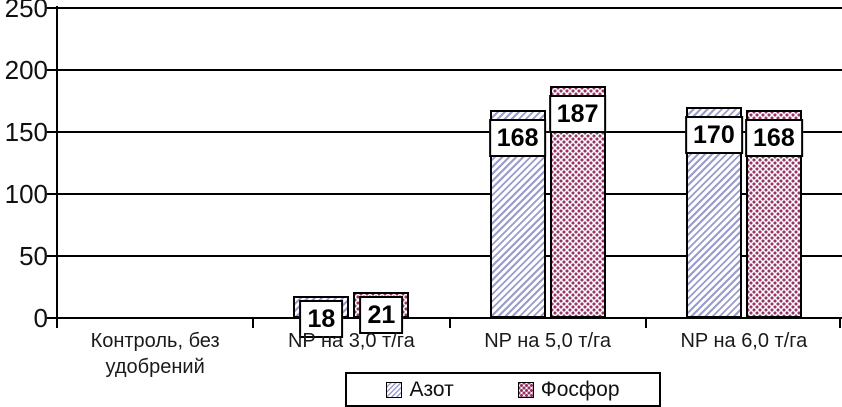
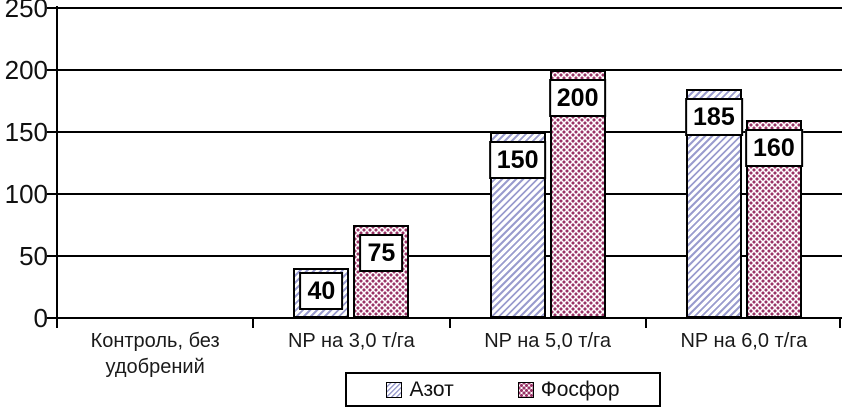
Азот/NP на 3,0 т/га: 18 -> 40
Фосфор/NP на 3,0 т/га: 21 -> 75
Азот/NP на 5,0 т/га: 168 -> 150
Фосфор/NP на 5,0 т/га: 187 -> 200
Азот/NP на 6,0 т/га: 170 -> 185
Фосфор/NP на 6,0 т/га: 168 -> 160
